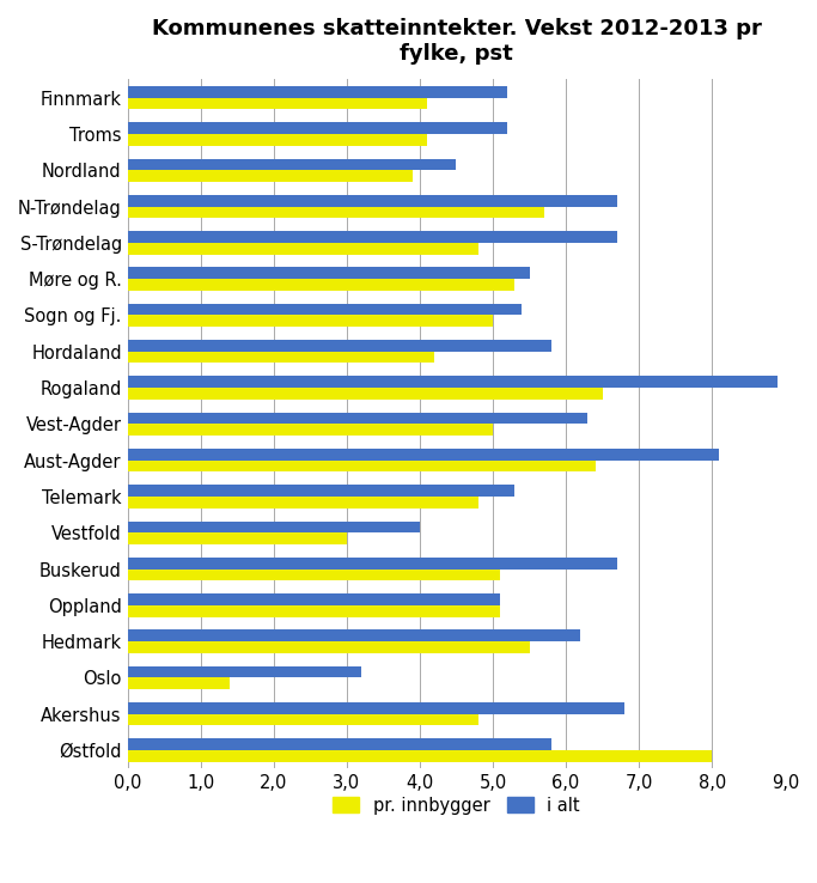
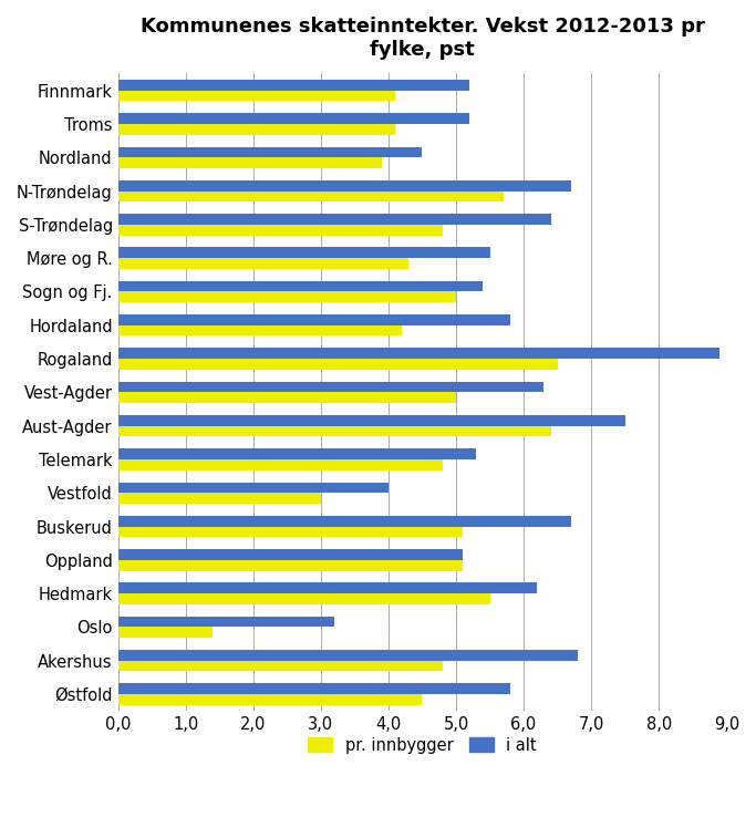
i alt/S-Trøndelag: 6,7 -> 6,4
pr. innbygger/Møre og R.: 5,3 -> 4,3
i alt/Aust-Agder: 8,1 -> 7,5
pr. innbygger/Østfold: 8,0 -> 4,5
